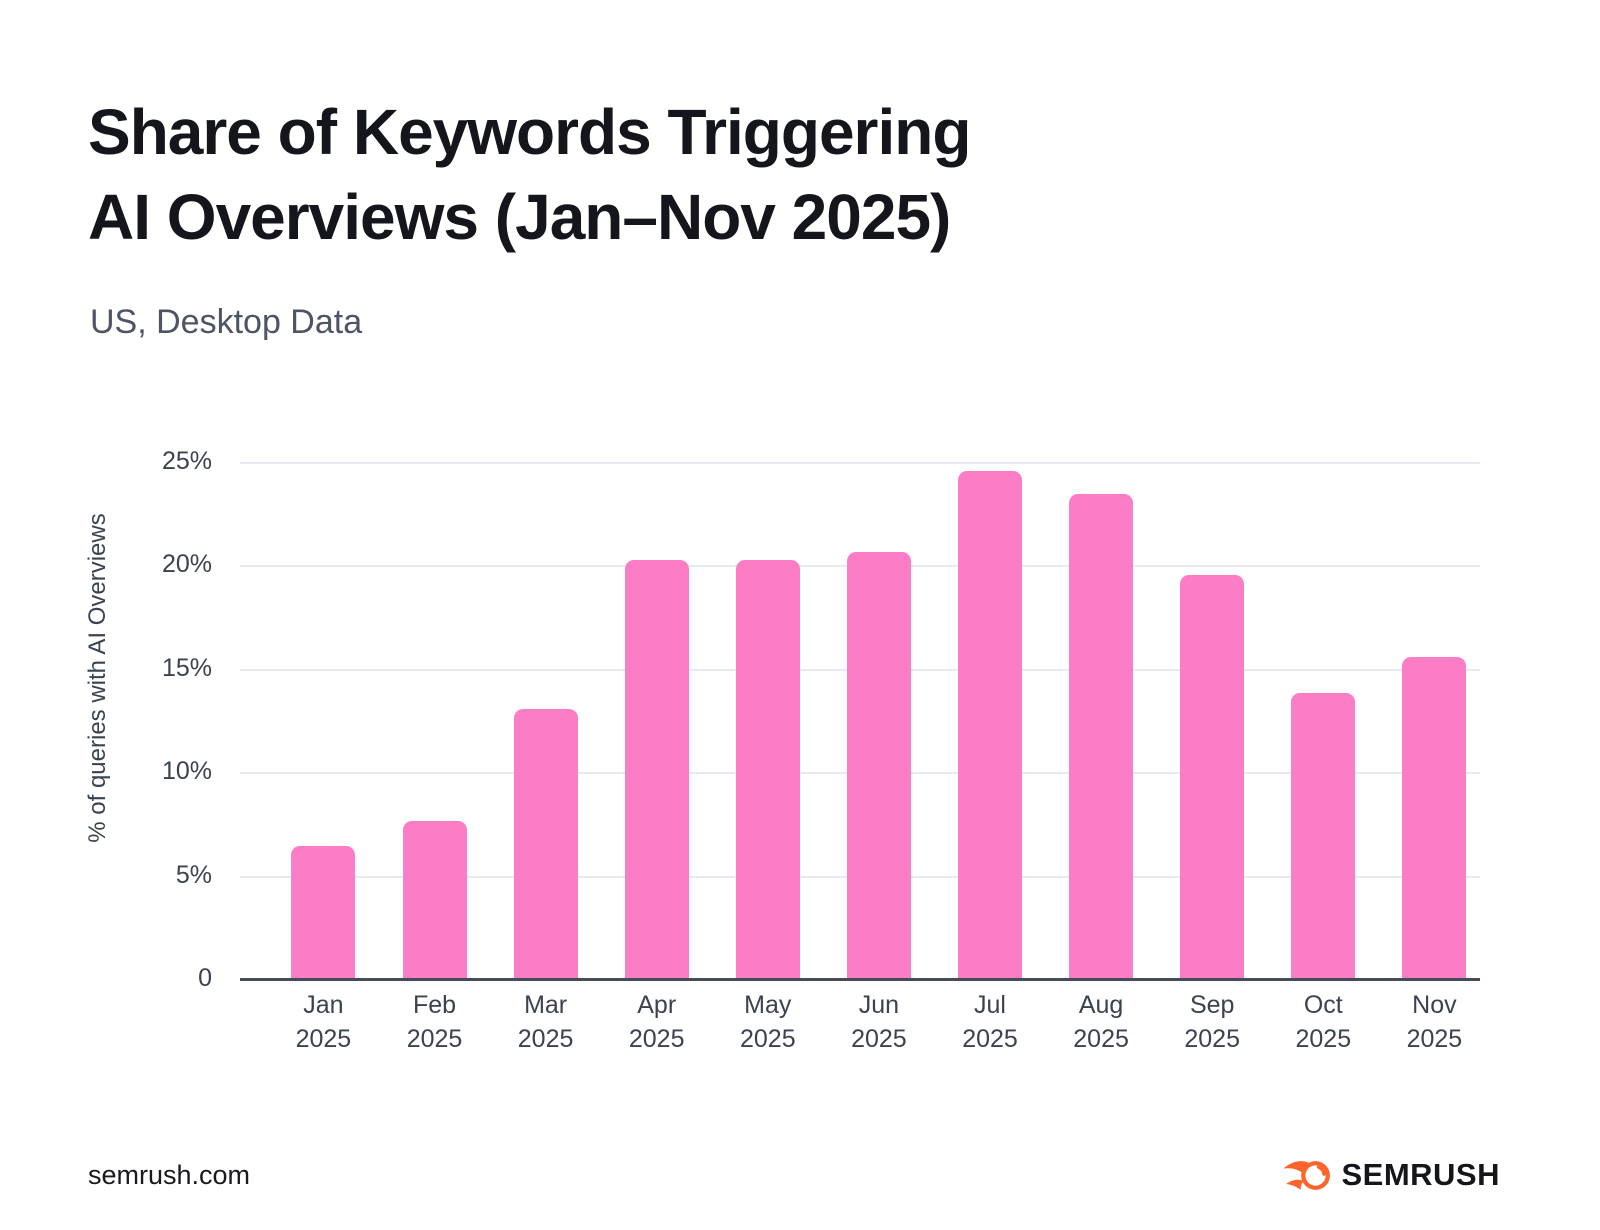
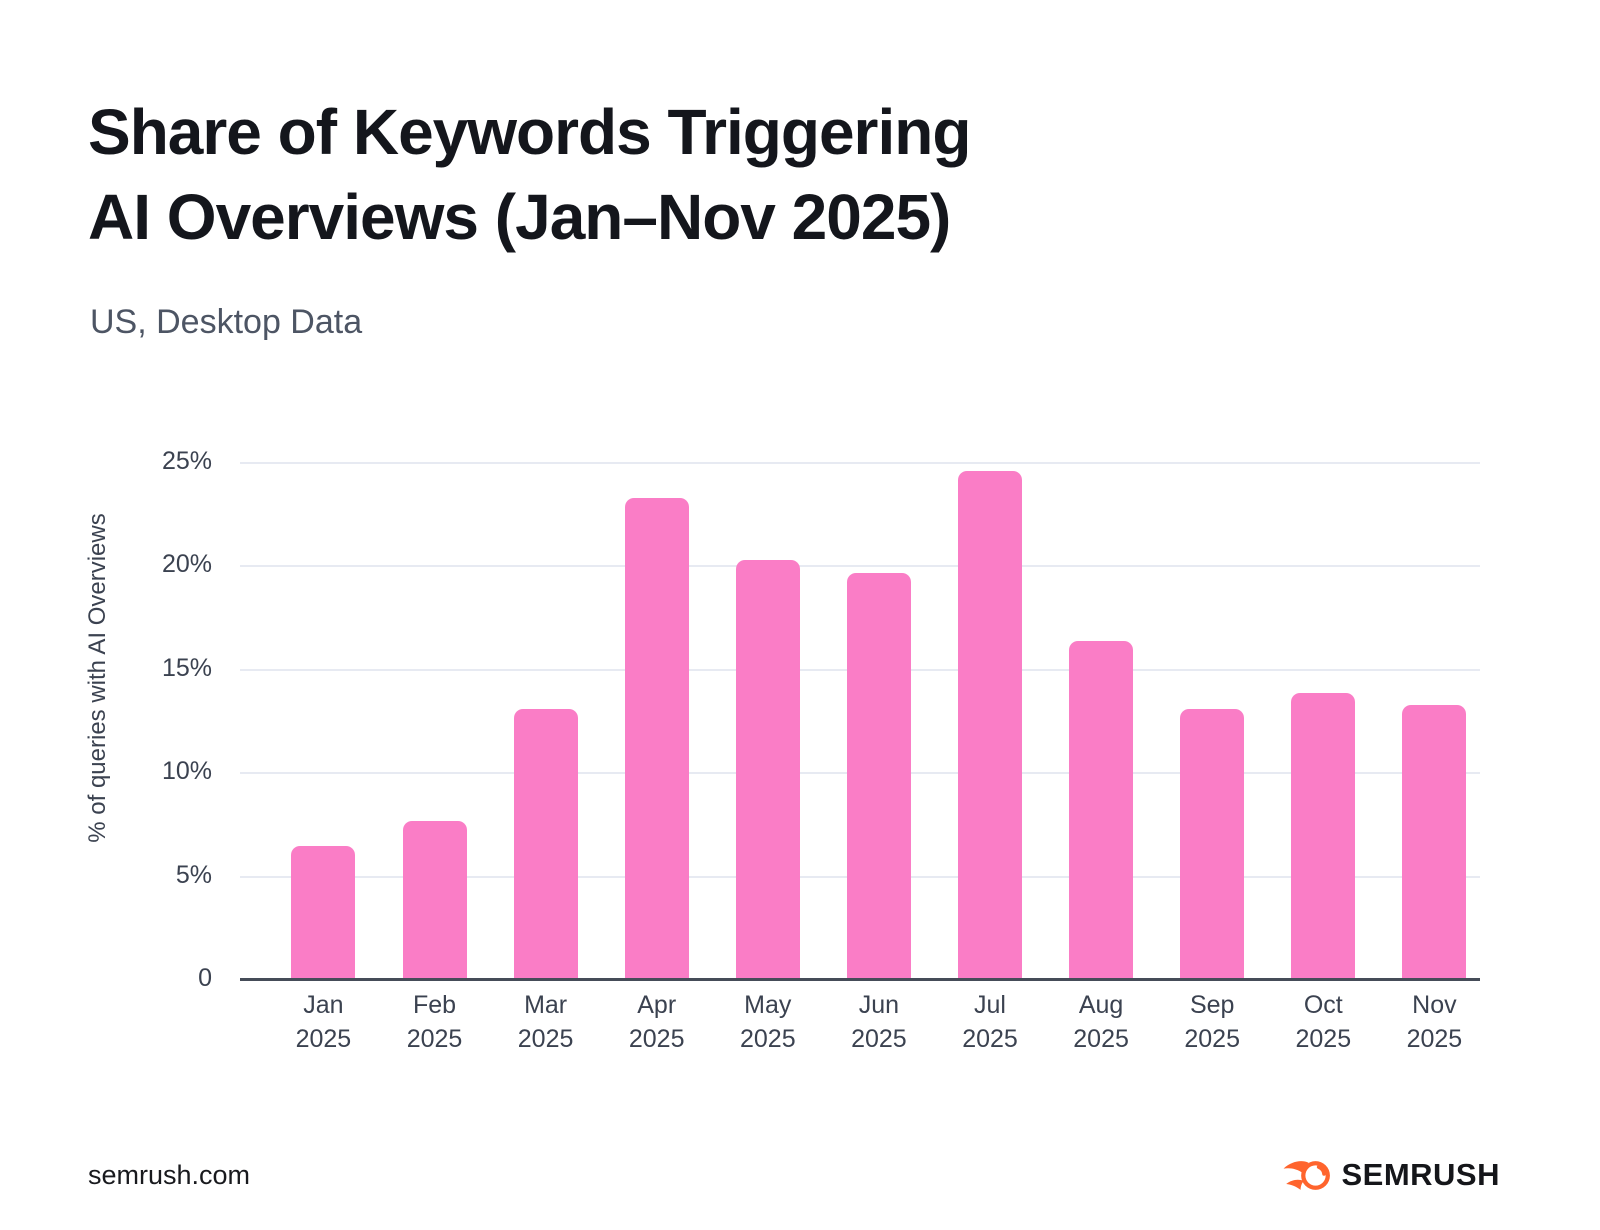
Apr 2025: 20.3% -> 23.3%
Jun 2025: 20.7% -> 19.7%
Aug 2025: 23.5% -> 16.4%
Sep 2025: 19.6% -> 13.1%
Nov 2025: 15.6% -> 13.3%
